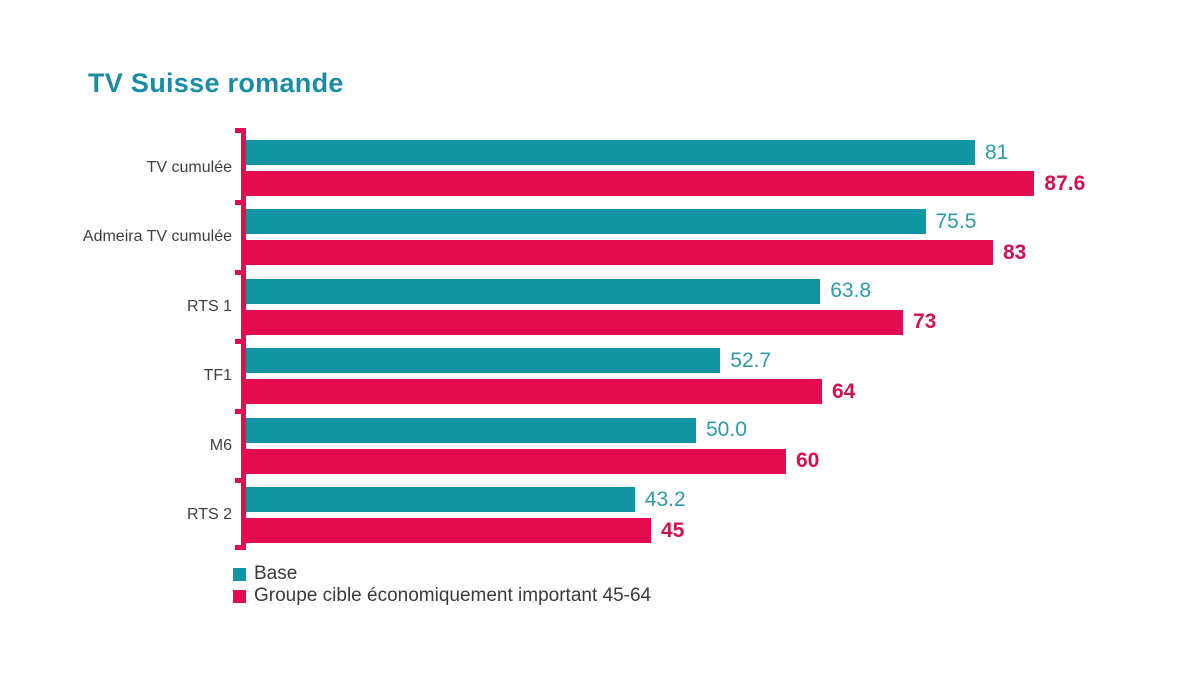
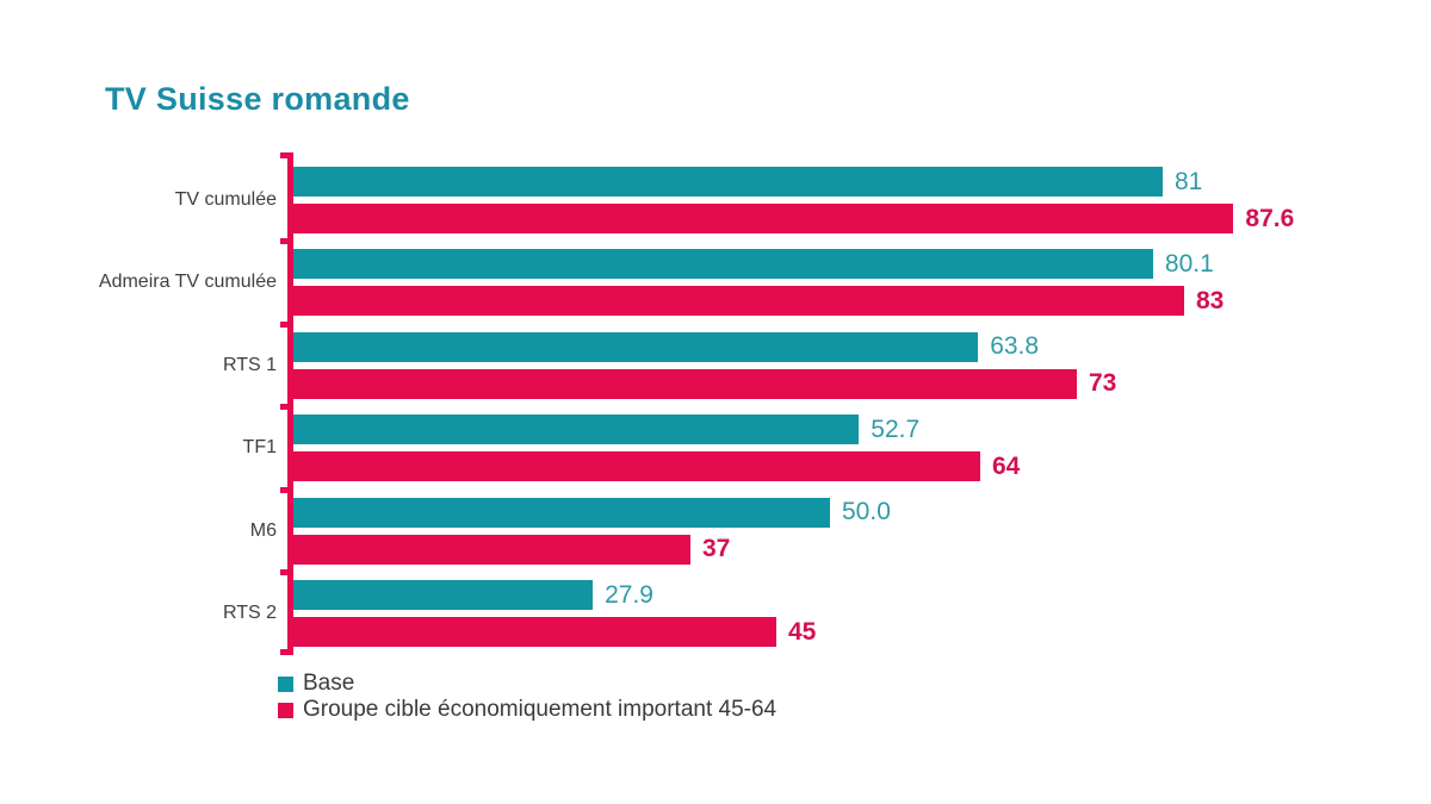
Base/Admeira TV cumulée: 75.5 -> 80.1
Groupe cible économiquement important 45-64/M6: 60 -> 37
Base/RTS 2: 43.2 -> 27.9
